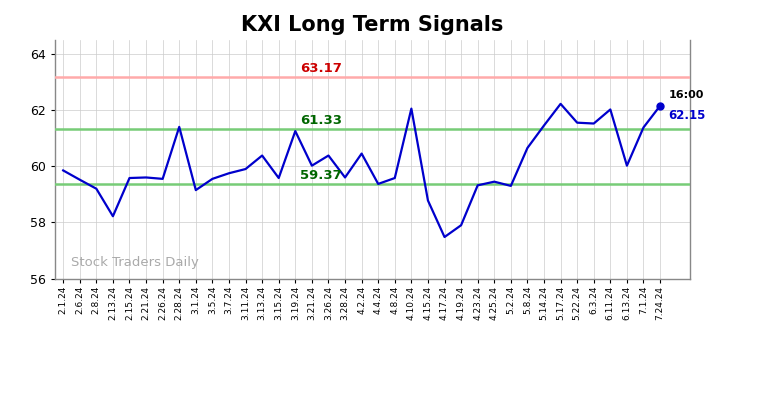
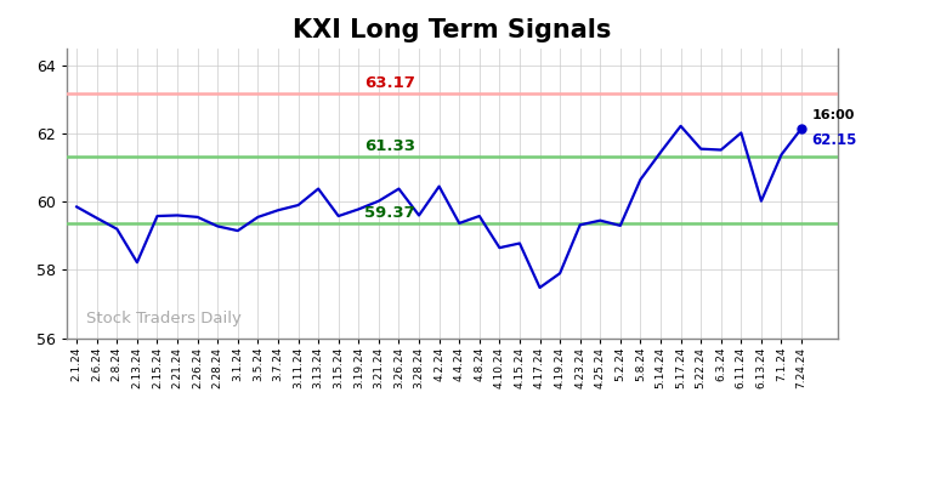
2.28.24: 61.40 -> 59.28
3.19.24: 61.25 -> 59.78
4.10.24: 62.05 -> 58.65
